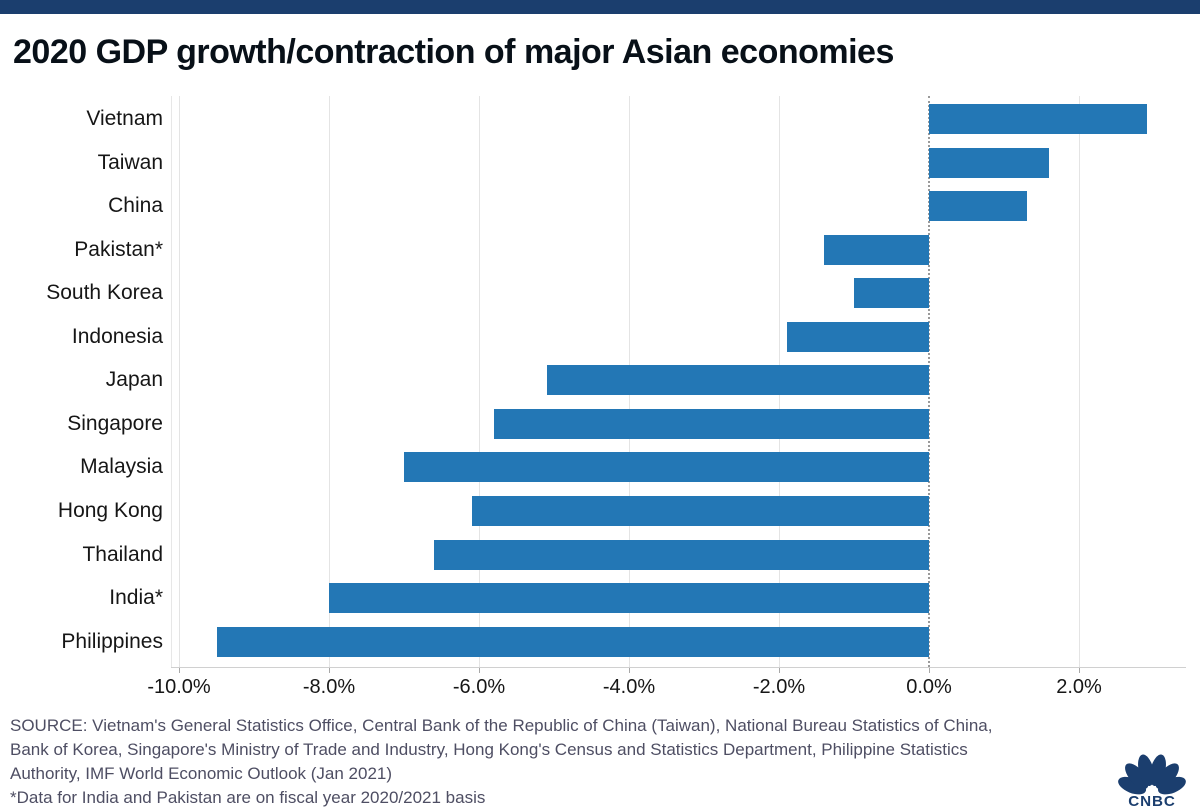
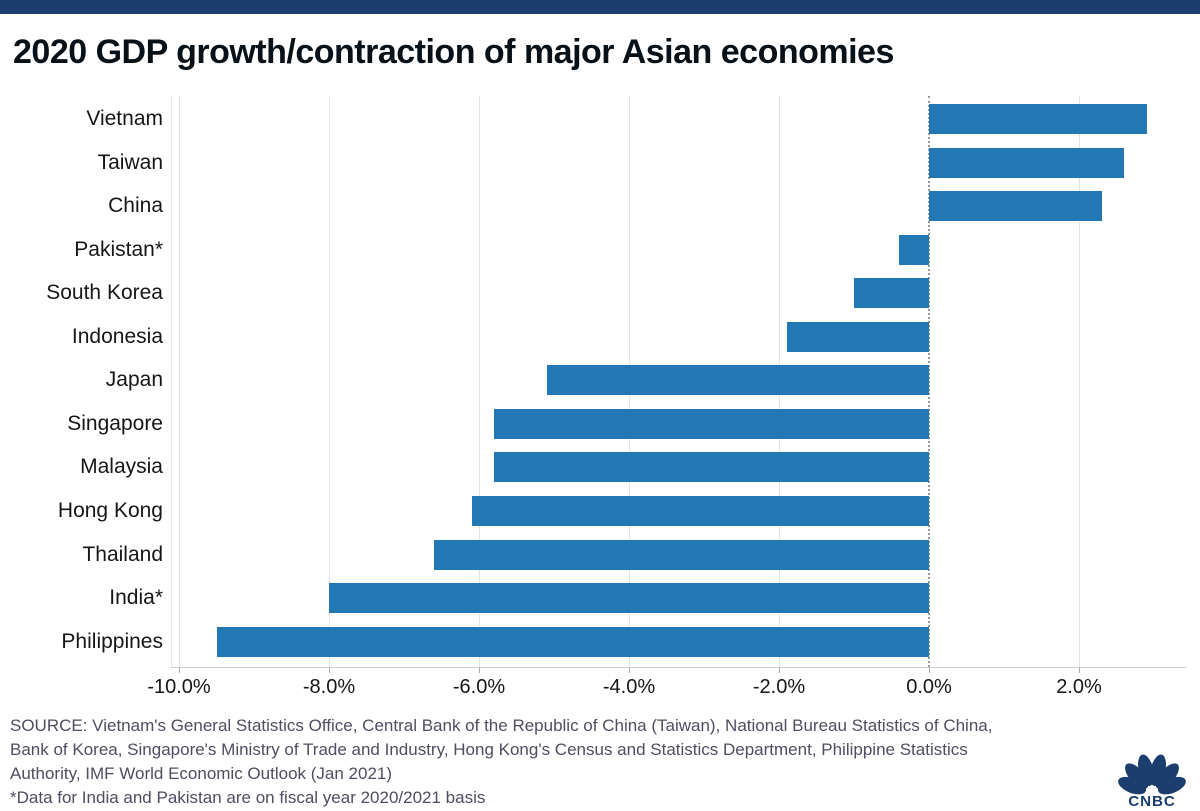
Taiwan: 1.6% -> 2.6%
China: 1.3% -> 2.3%
Pakistan*: -1.4% -> -0.4%
Malaysia: -7.0% -> -5.8%
